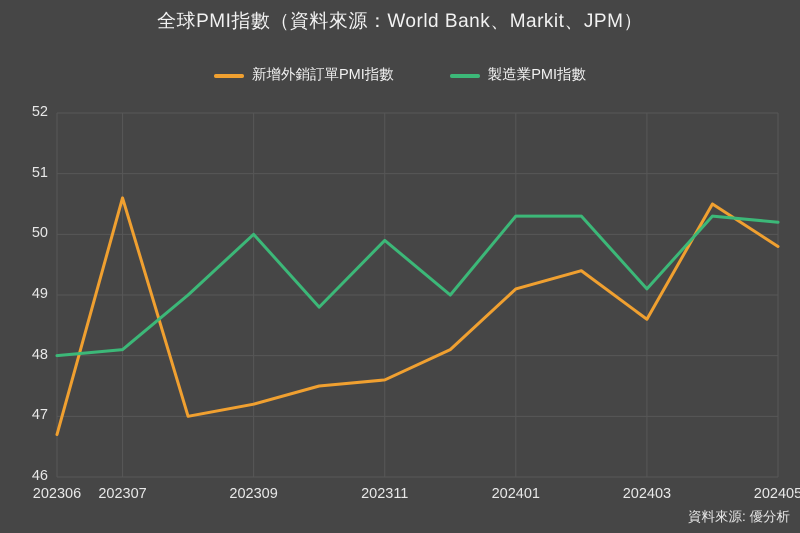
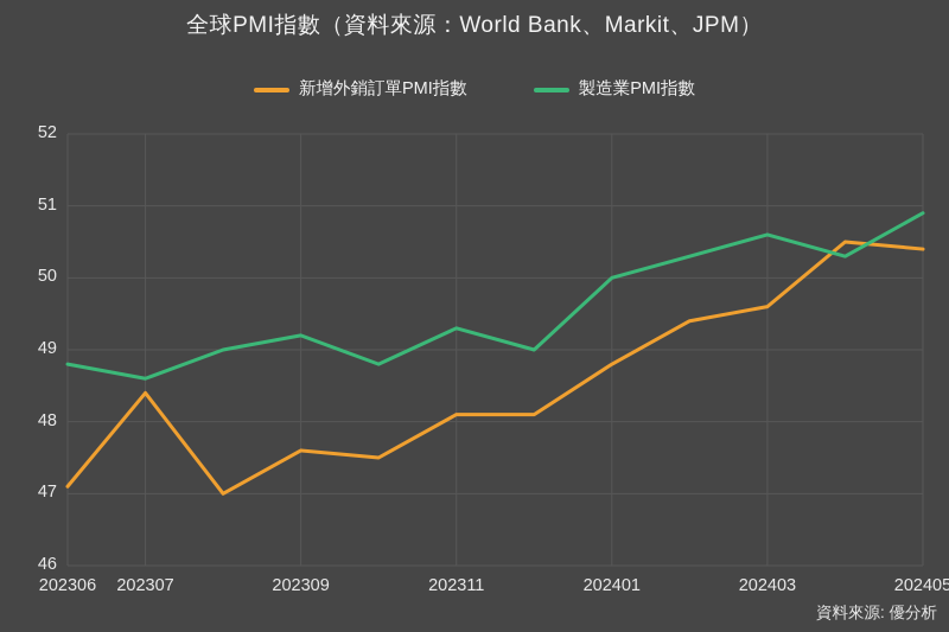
新增外銷訂單PMI指數/202306: 46.7 -> 47.1
製造業PMI指數/202306: 48.0 -> 48.8
新增外銷訂單PMI指數/202307: 50.6 -> 48.4
製造業PMI指數/202307: 48.1 -> 48.6
新增外銷訂單PMI指數/202309: 47.2 -> 47.6
製造業PMI指數/202309: 50.0 -> 49.2
新增外銷訂單PMI指數/202311: 47.6 -> 48.1
製造業PMI指數/202311: 49.9 -> 49.3
新增外銷訂單PMI指數/202401: 49.1 -> 48.8
製造業PMI指數/202401: 50.3 -> 50.0
新增外銷訂單PMI指數/202403: 48.6 -> 49.6
製造業PMI指數/202403: 49.1 -> 50.6
新增外銷訂單PMI指數/202405: 49.8 -> 50.4
製造業PMI指數/202405: 50.2 -> 50.9
